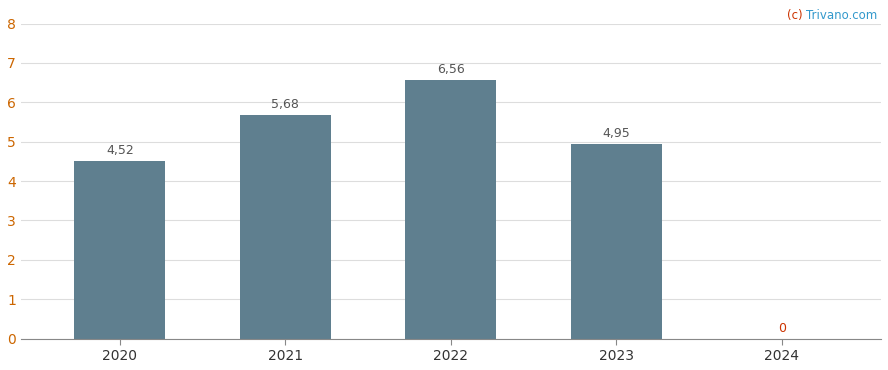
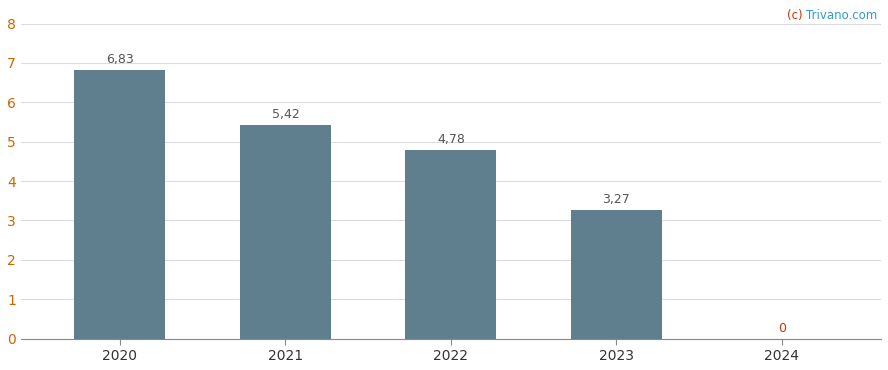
2020: 4,52 -> 6,83
2021: 5,68 -> 5,42
2022: 6,56 -> 4,78
2023: 4,95 -> 3,27
